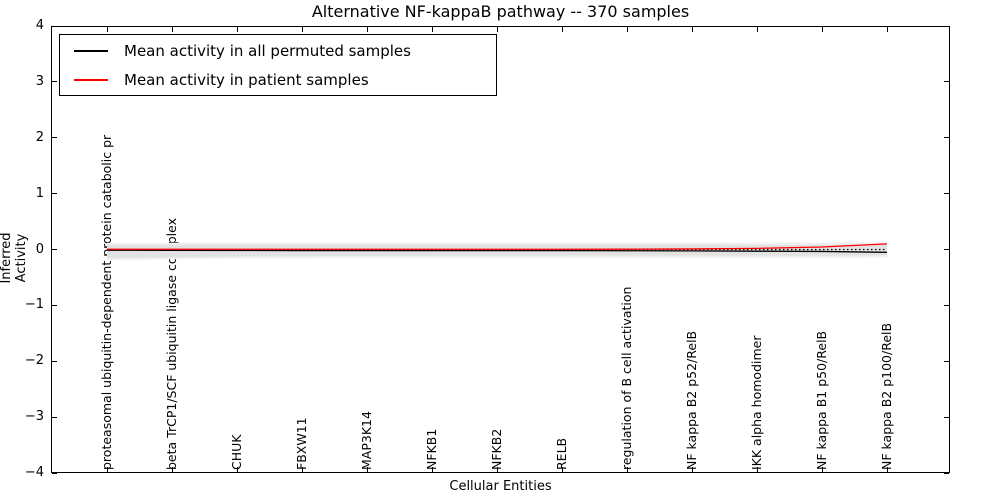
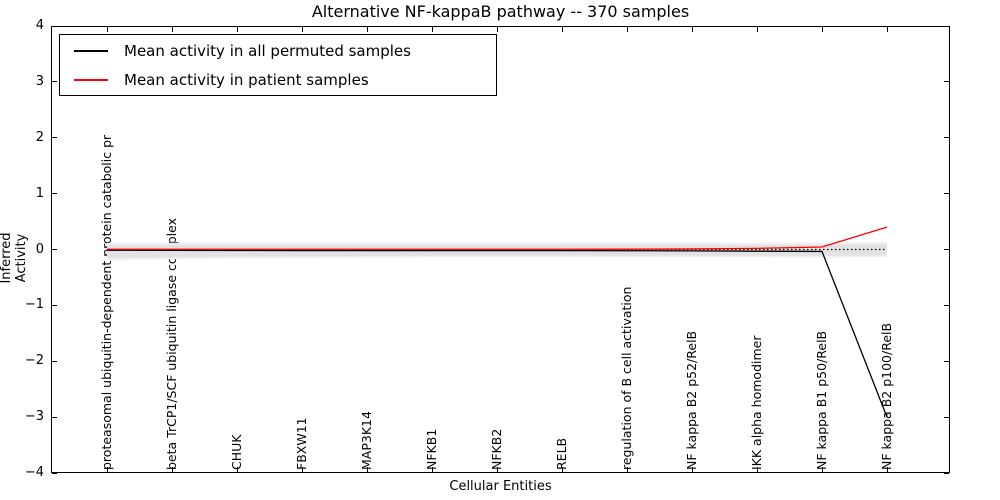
Mean activity in all permuted samples/NF kappa B2 p100/RelB: -0.1 -> -3.0
Mean activity in patient samples/NF kappa B2 p100/RelB: 0.1 -> 0.4
